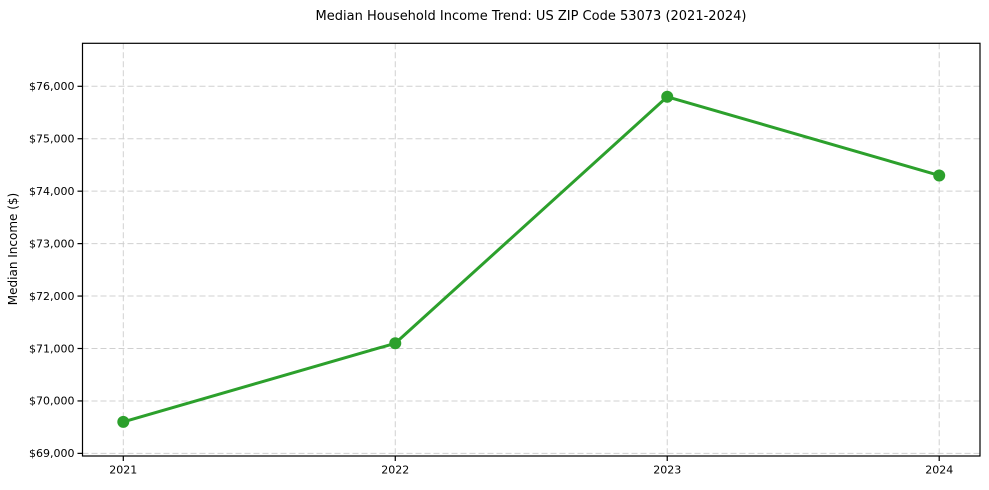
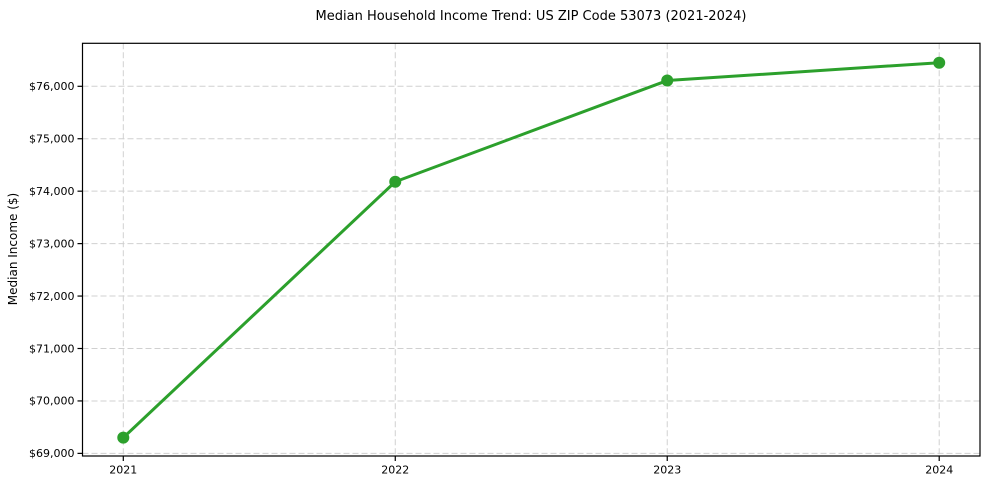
2021: $69600 -> $69300
2022: $71100 -> $74200
2023: $75800 -> $76100
2024: $74300 -> $76400
